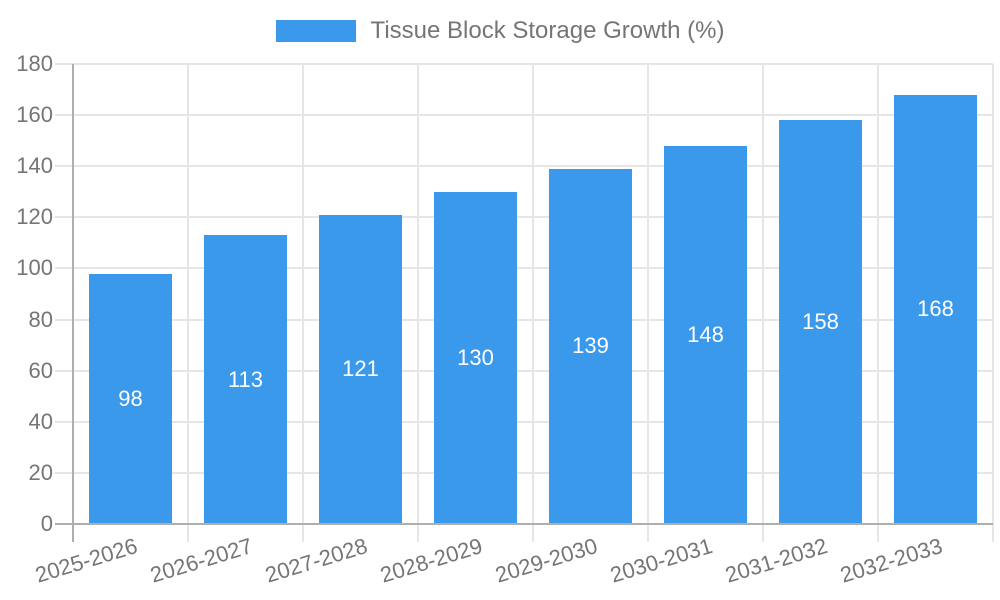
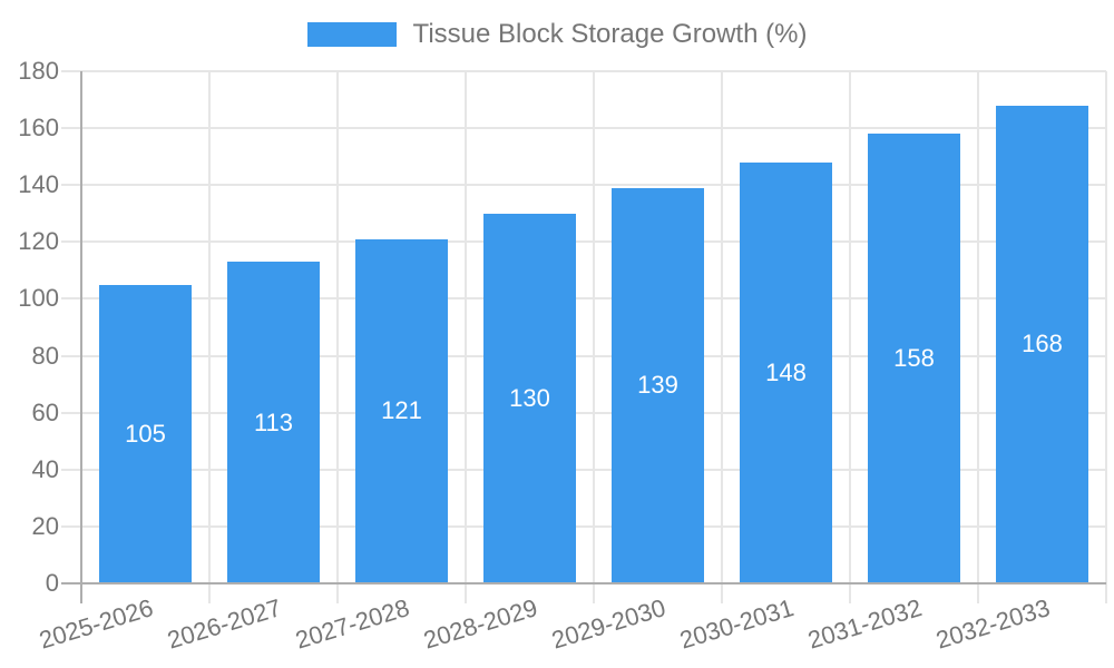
2025-2026: 98 -> 105
